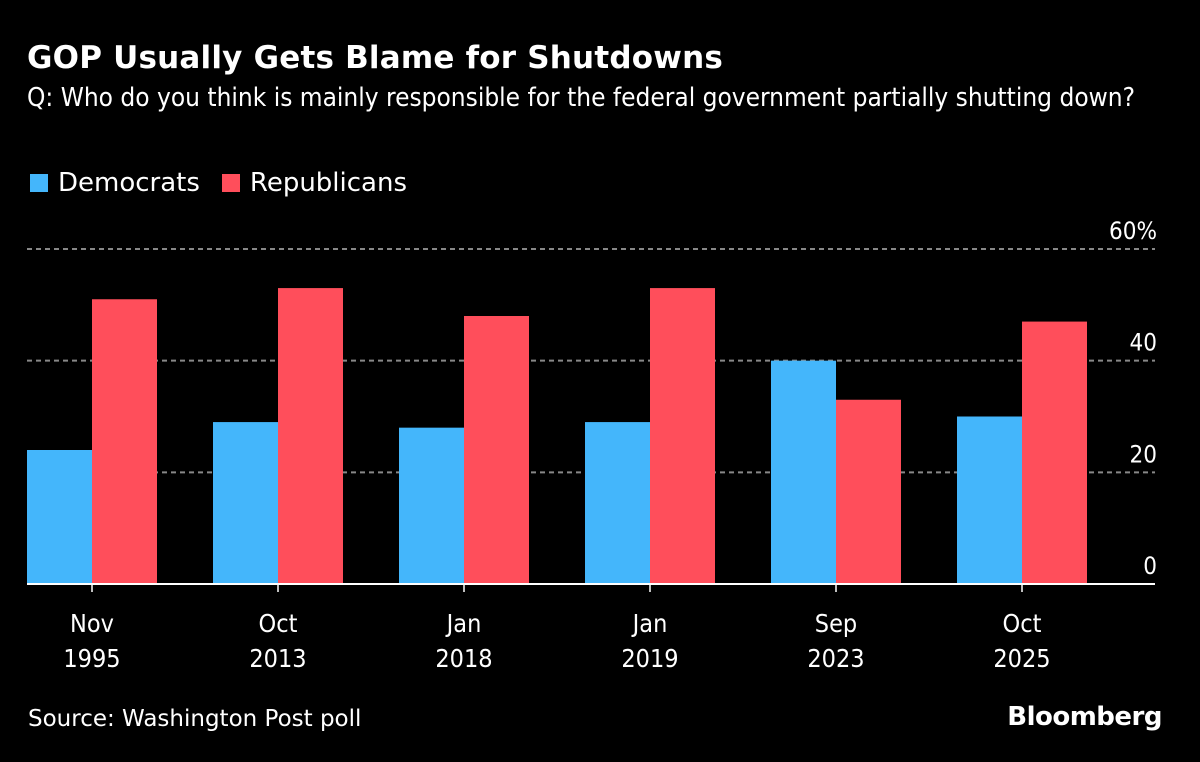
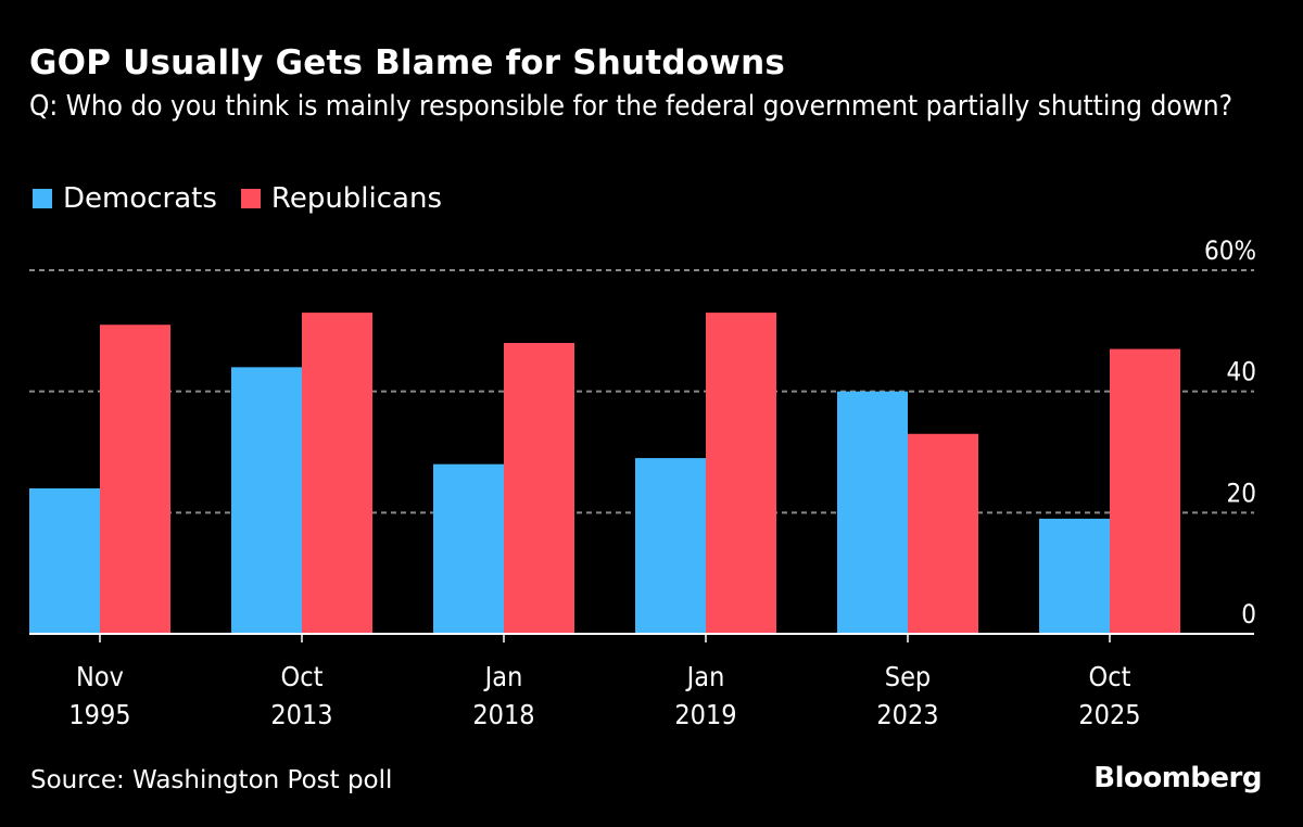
Democrats/Oct 2013: 29% -> 44%
Democrats/Oct 2025: 30% -> 19%
